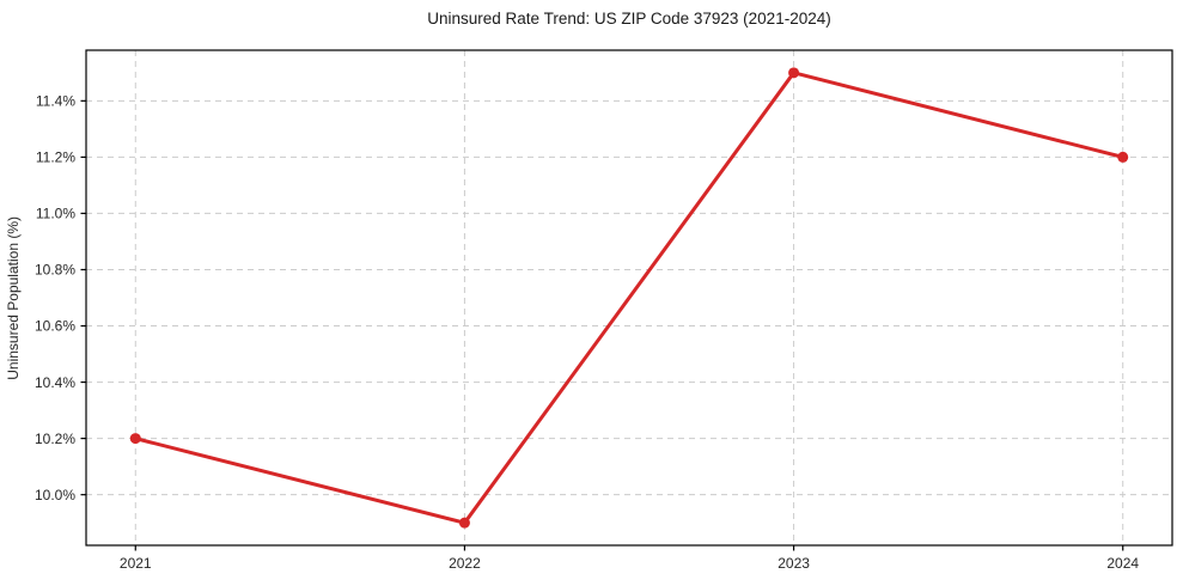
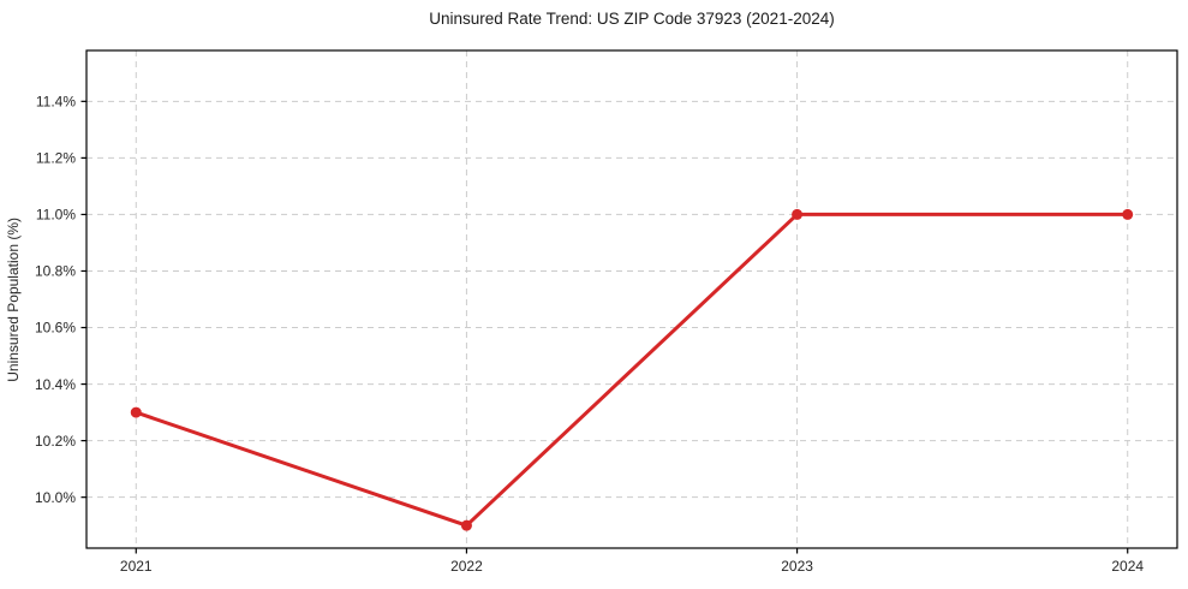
2021: 10.2% -> 10.3%
2023: 11.5% -> 11.0%
2024: 11.2% -> 11.0%
